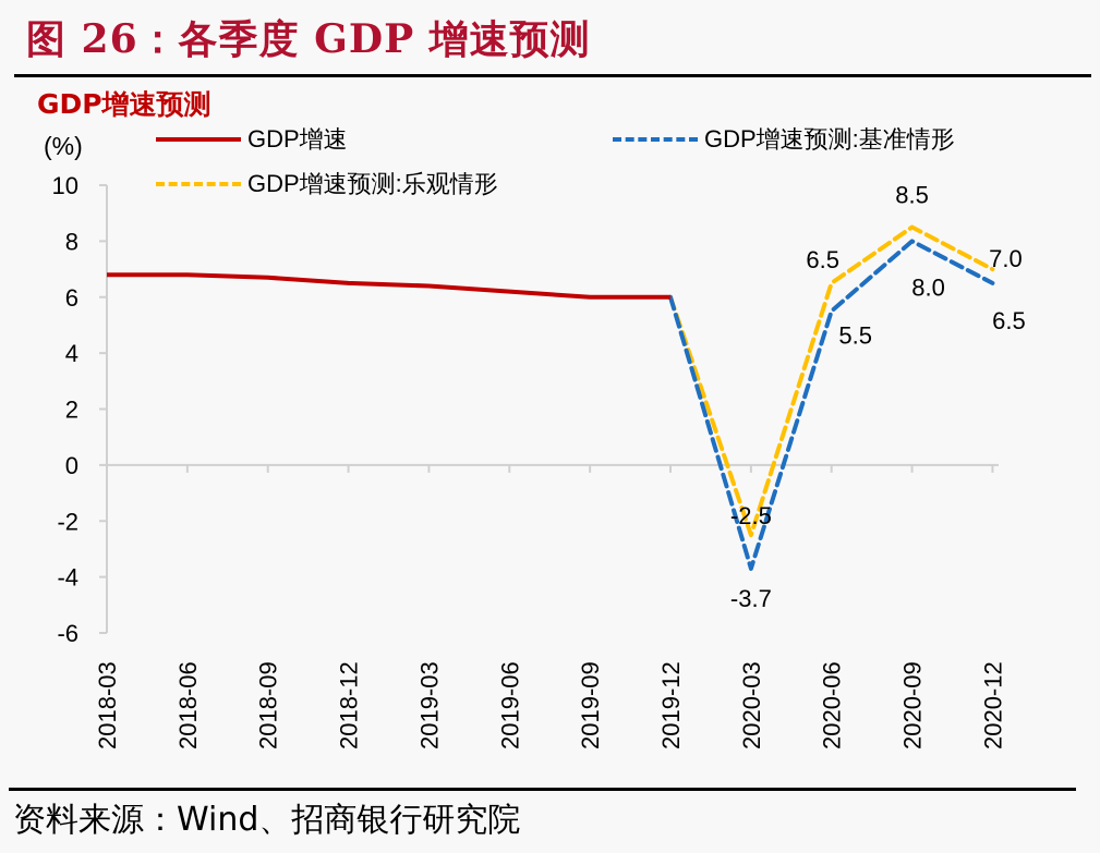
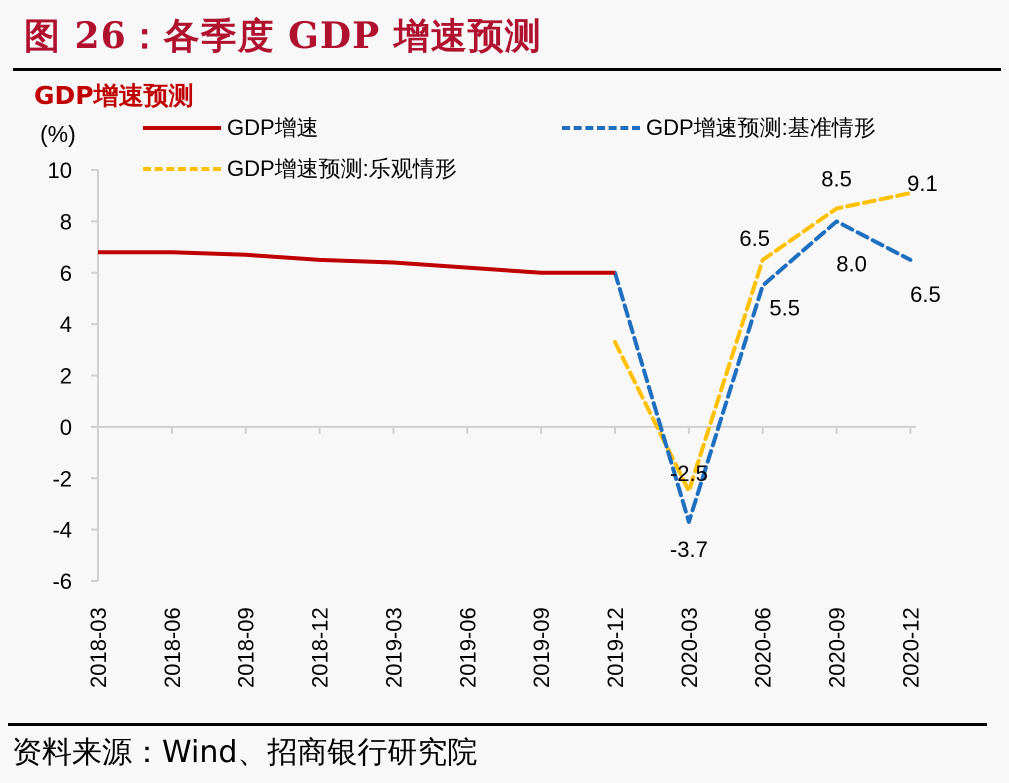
GDP增速预测:乐观情形/2019-12: 6.0 -> 3.3
GDP增速预测:乐观情形/2020-12: 7.0 -> 9.1
